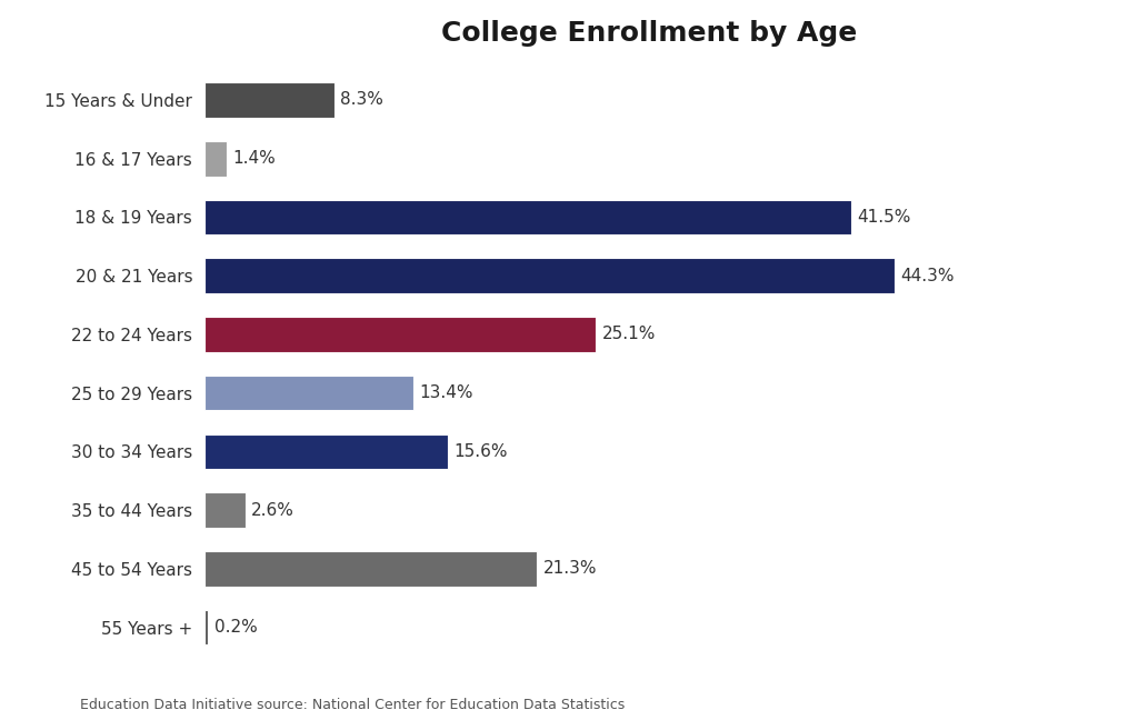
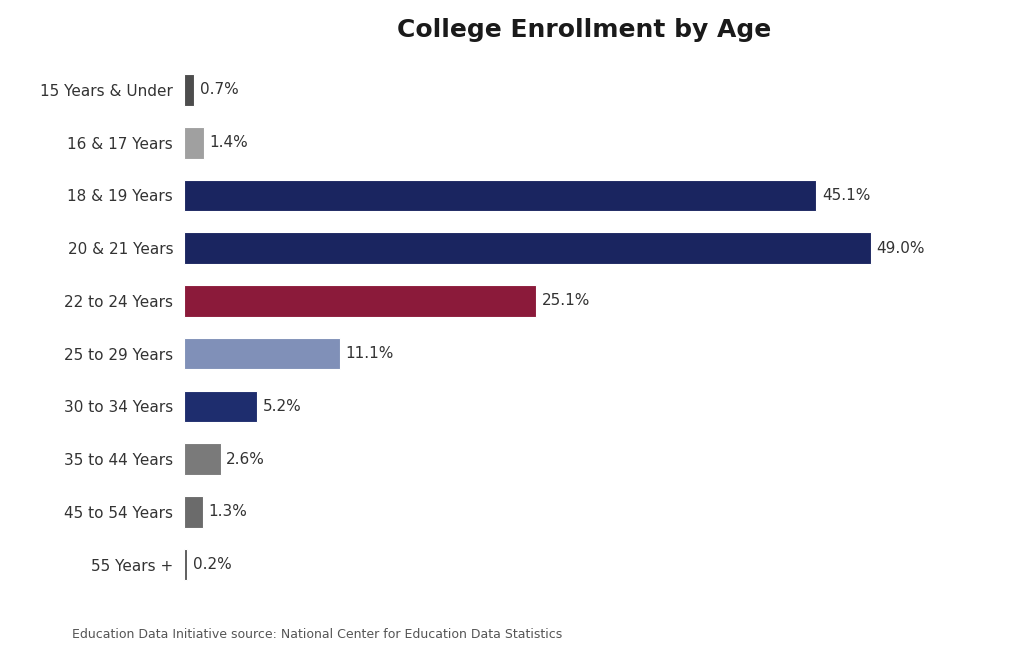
15 Years & Under: 8.3% -> 0.7%
18 & 19 Years: 41.5% -> 45.1%
20 & 21 Years: 44.3% -> 49.0%
25 to 29 Years: 13.4% -> 11.1%
30 to 34 Years: 15.6% -> 5.2%
45 to 54 Years: 21.3% -> 1.3%
